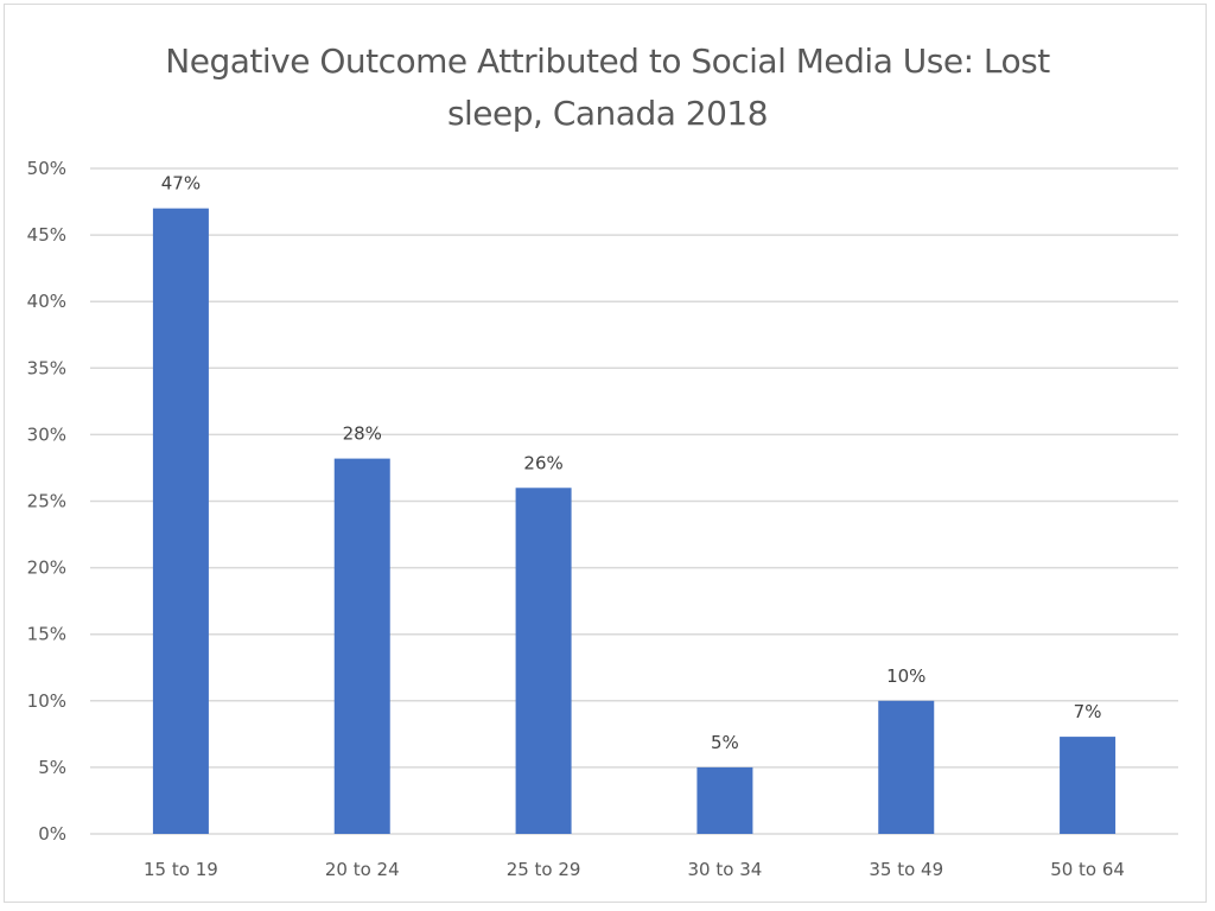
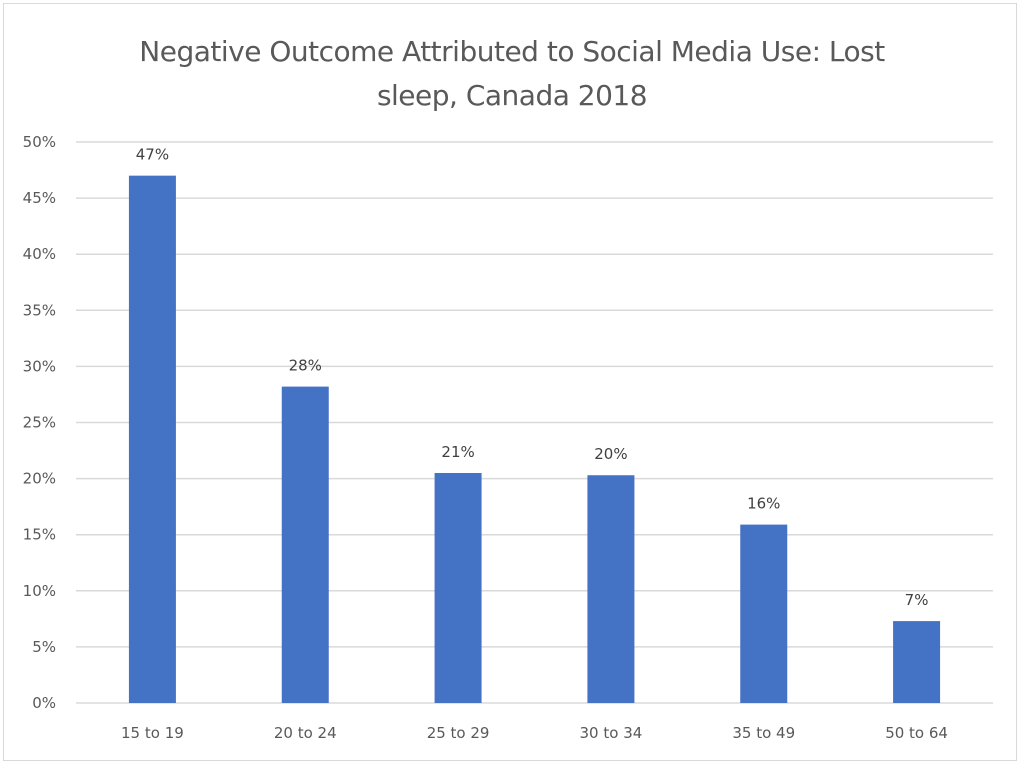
25 to 29: 26% -> 21%
30 to 34: 5% -> 20%
35 to 49: 10% -> 16%
